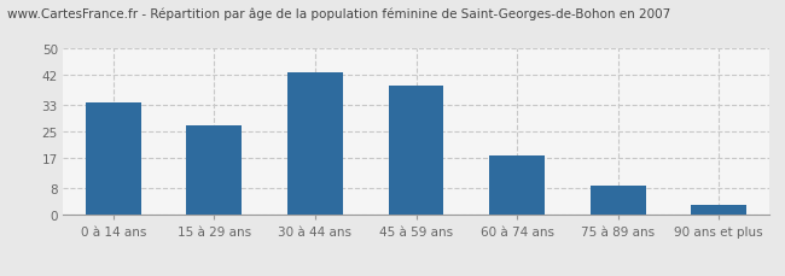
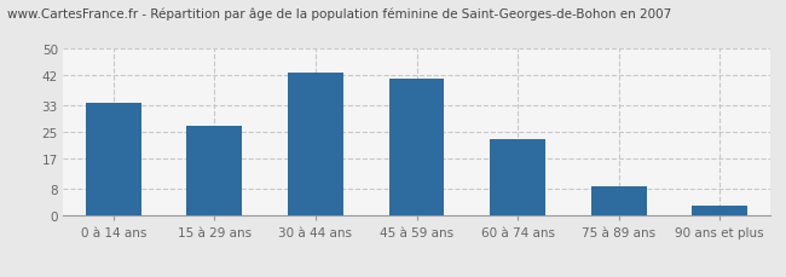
45 à 59 ans: 39 -> 41
60 à 74 ans: 18 -> 23
